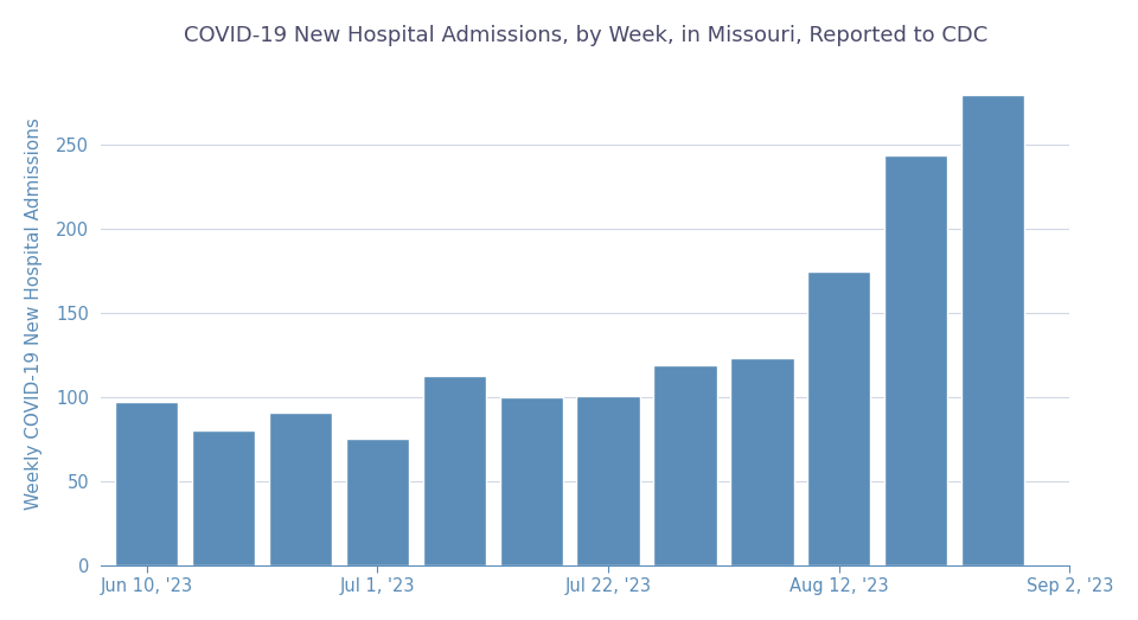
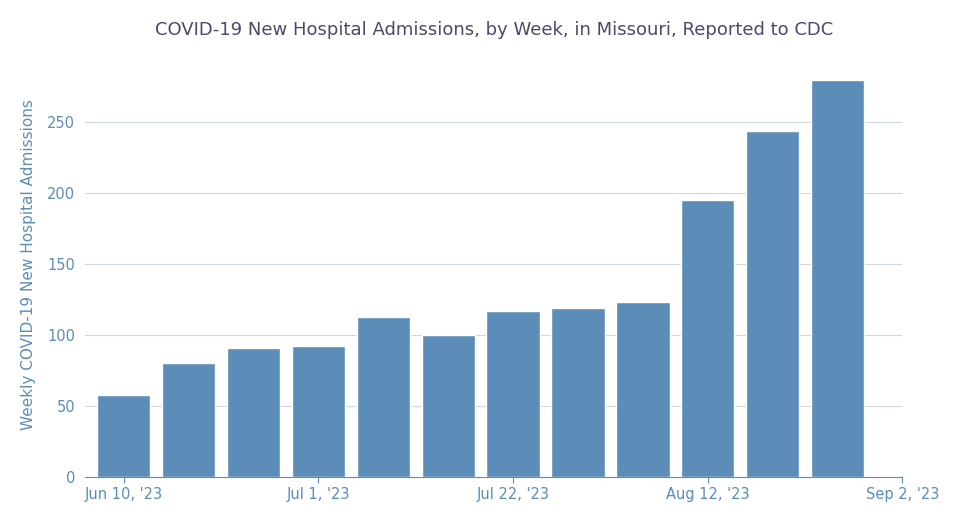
Jun 10, '23: 97 -> 58
Jul 1, '23: 75 -> 92
Jul 22, '23: 101 -> 117
Aug 12, '23: 175 -> 195
